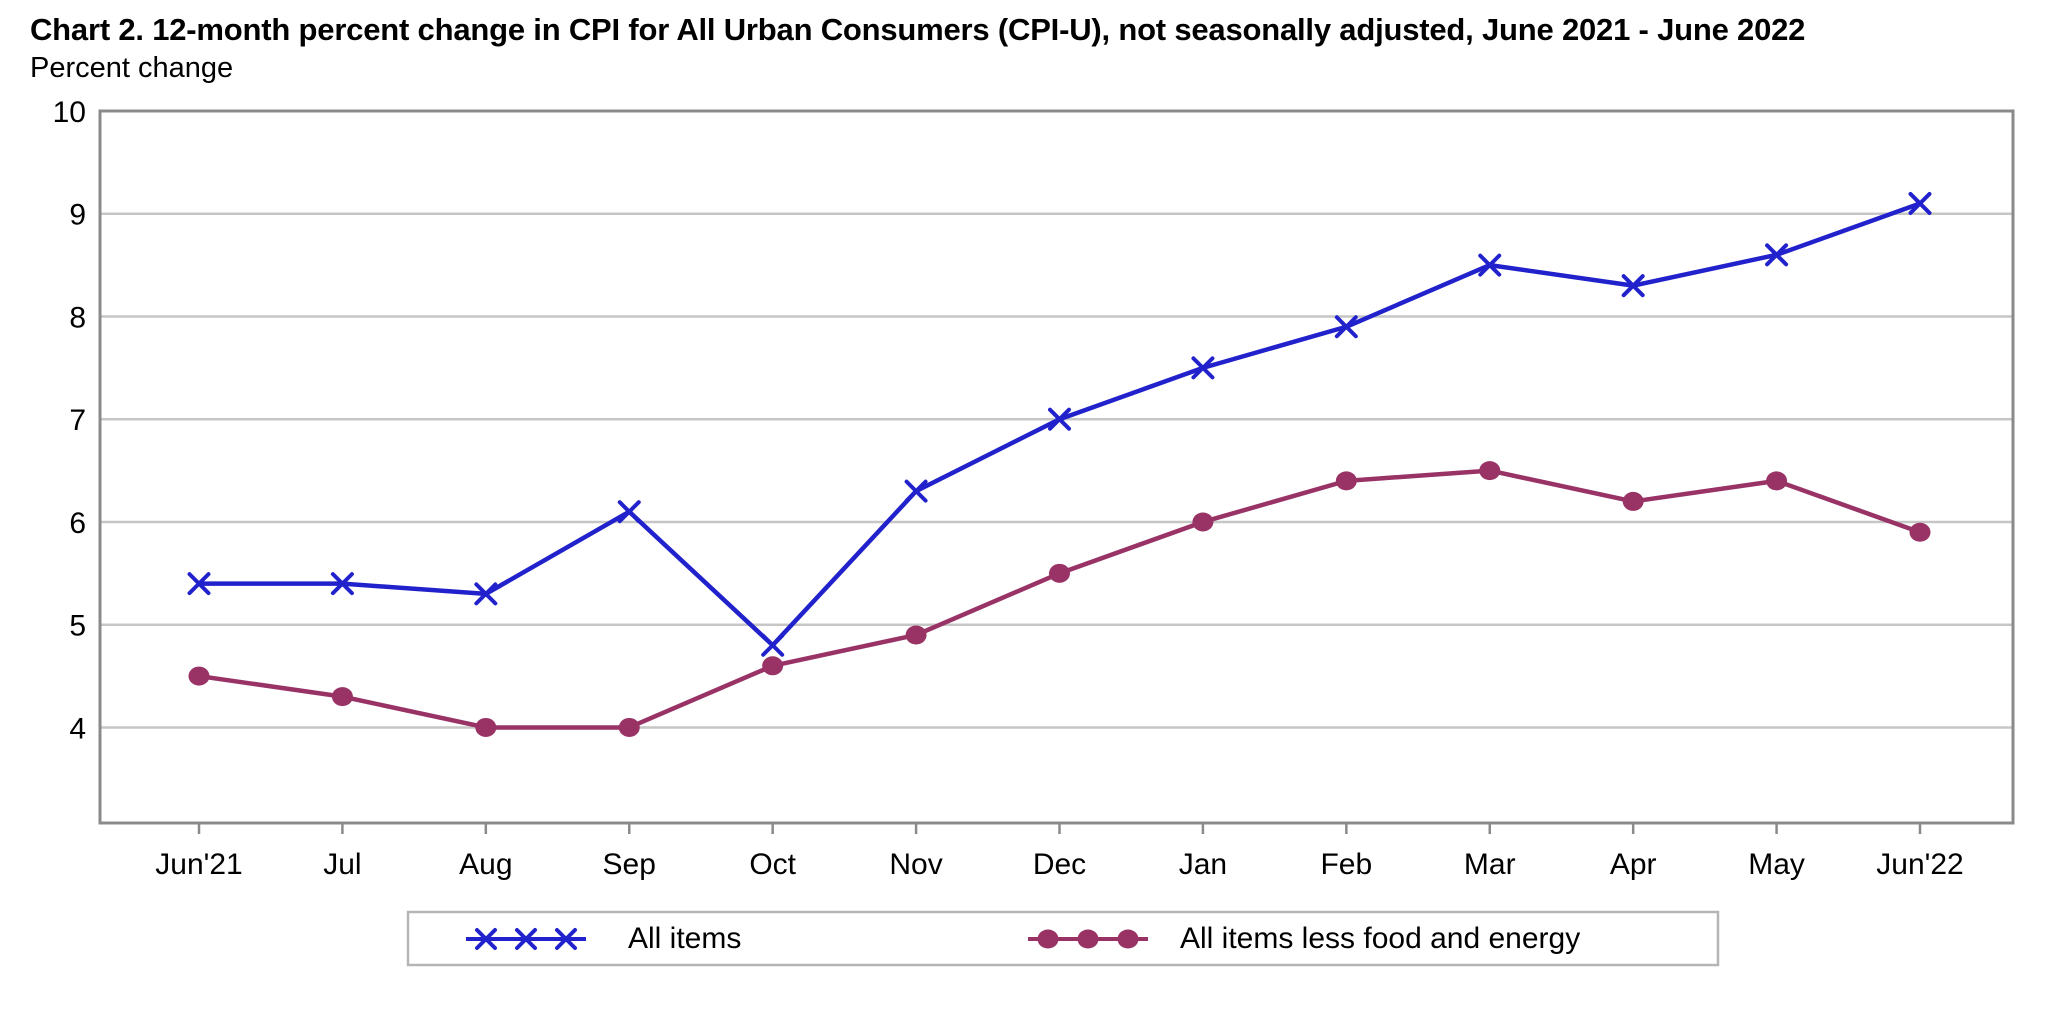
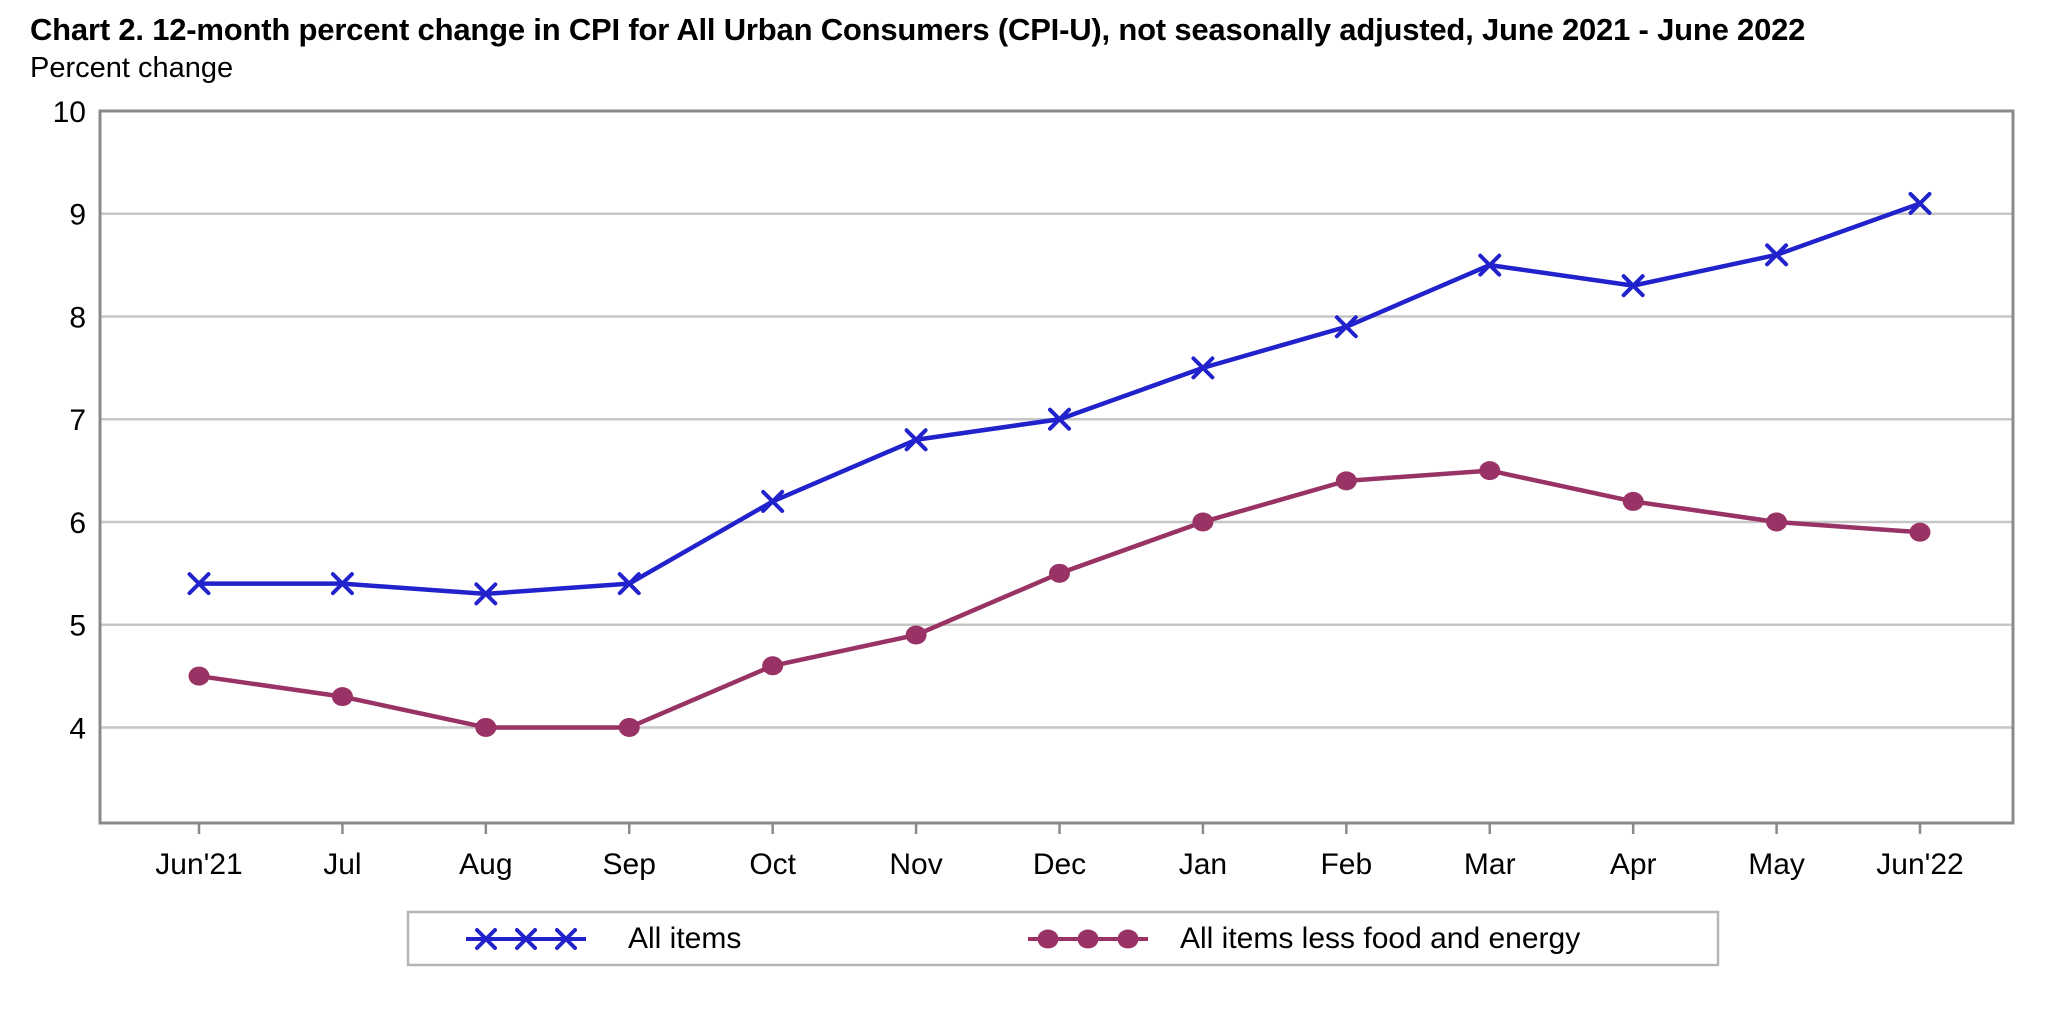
All items/Sep: 6.1 -> 5.4
All items/Oct: 4.8 -> 6.2
All items/Nov: 6.3 -> 6.8
All items less food and energy/May: 6.4 -> 6.0
